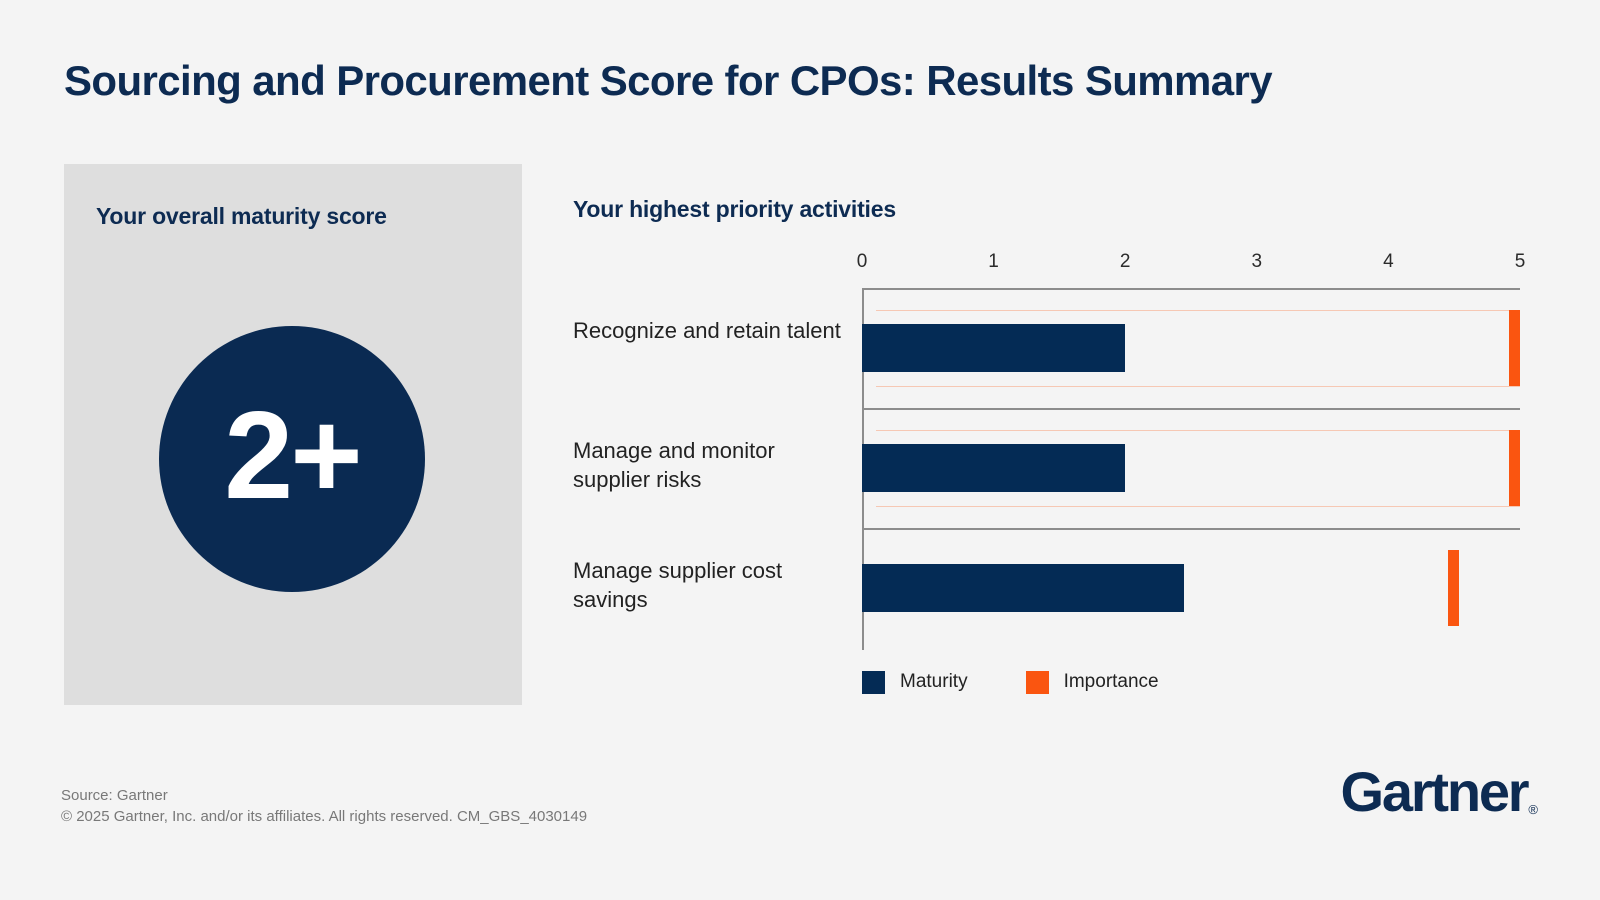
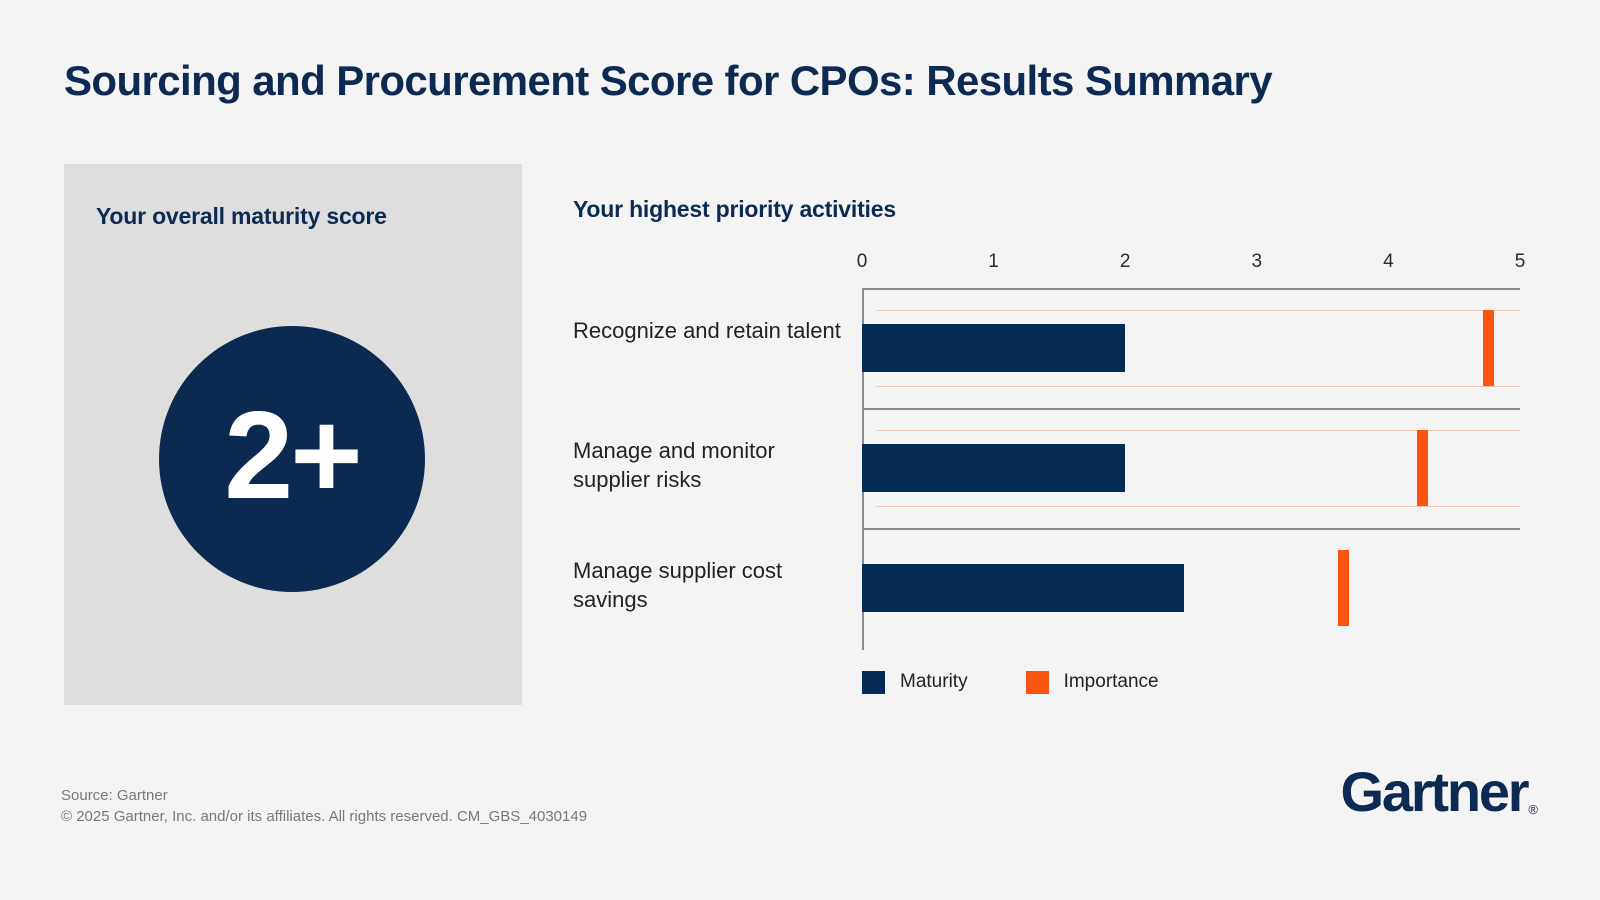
Importance/Recognize and retain talent: 5.00 -> 4.72
Importance/Manage and monitor supplier risks: 5.00 -> 4.22
Importance/Manage supplier cost savings: 4.45 -> 3.62
